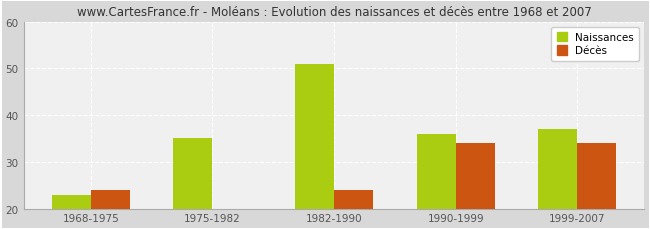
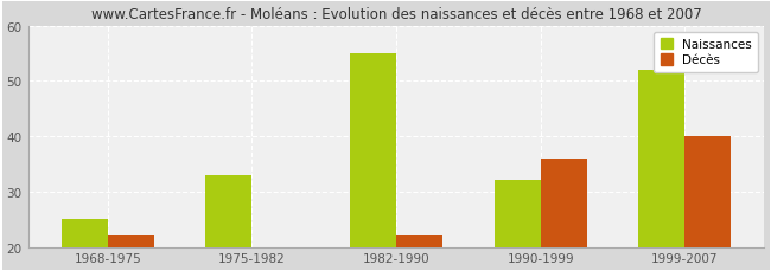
Naissances/1968-1975: 23 -> 25
Décès/1968-1975: 24 -> 22
Naissances/1975-1982: 35 -> 33
Naissances/1982-1990: 51 -> 55
Décès/1982-1990: 24 -> 22
Naissances/1990-1999: 36 -> 32
Décès/1990-1999: 34 -> 36
Naissances/1999-2007: 37 -> 52
Décès/1999-2007: 34 -> 40
